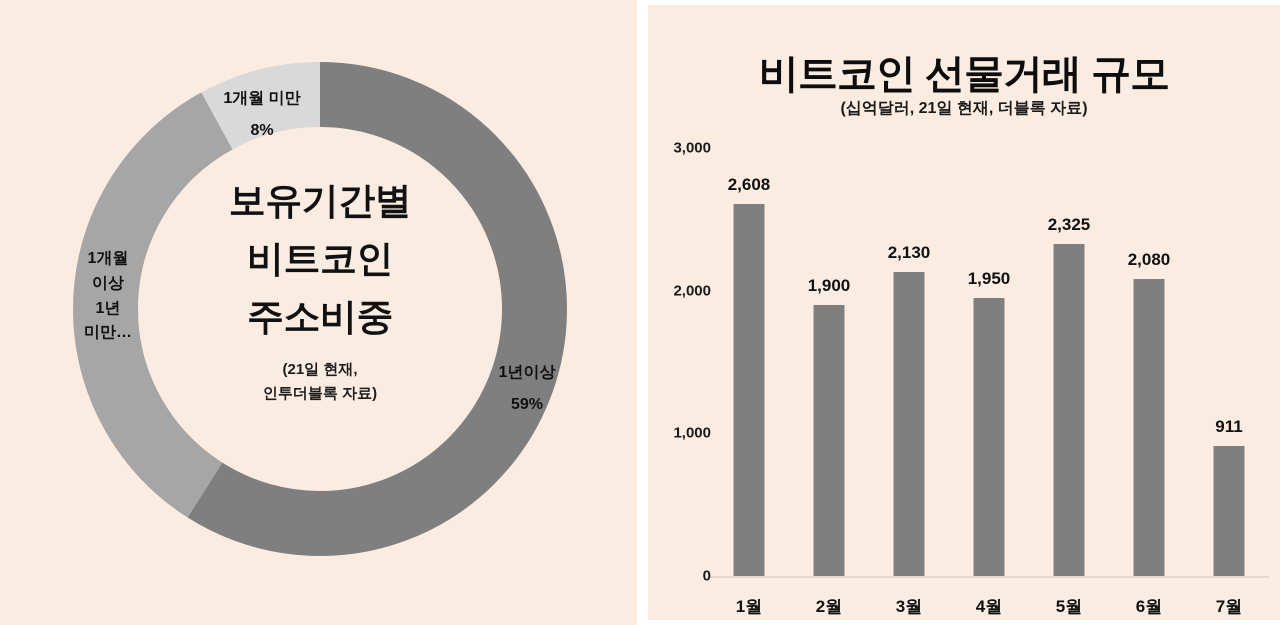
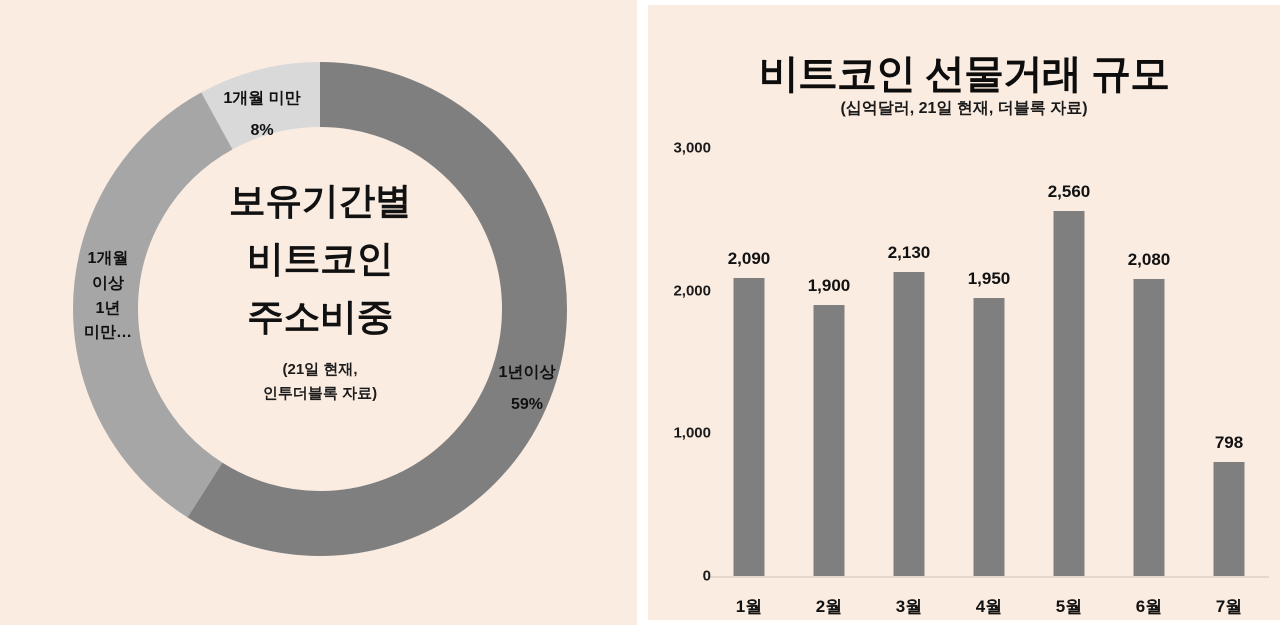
비트코인 선물거래 규모/1월: 2,608 -> 2,090
비트코인 선물거래 규모/5월: 2,325 -> 2,560
비트코인 선물거래 규모/7월: 911 -> 798
